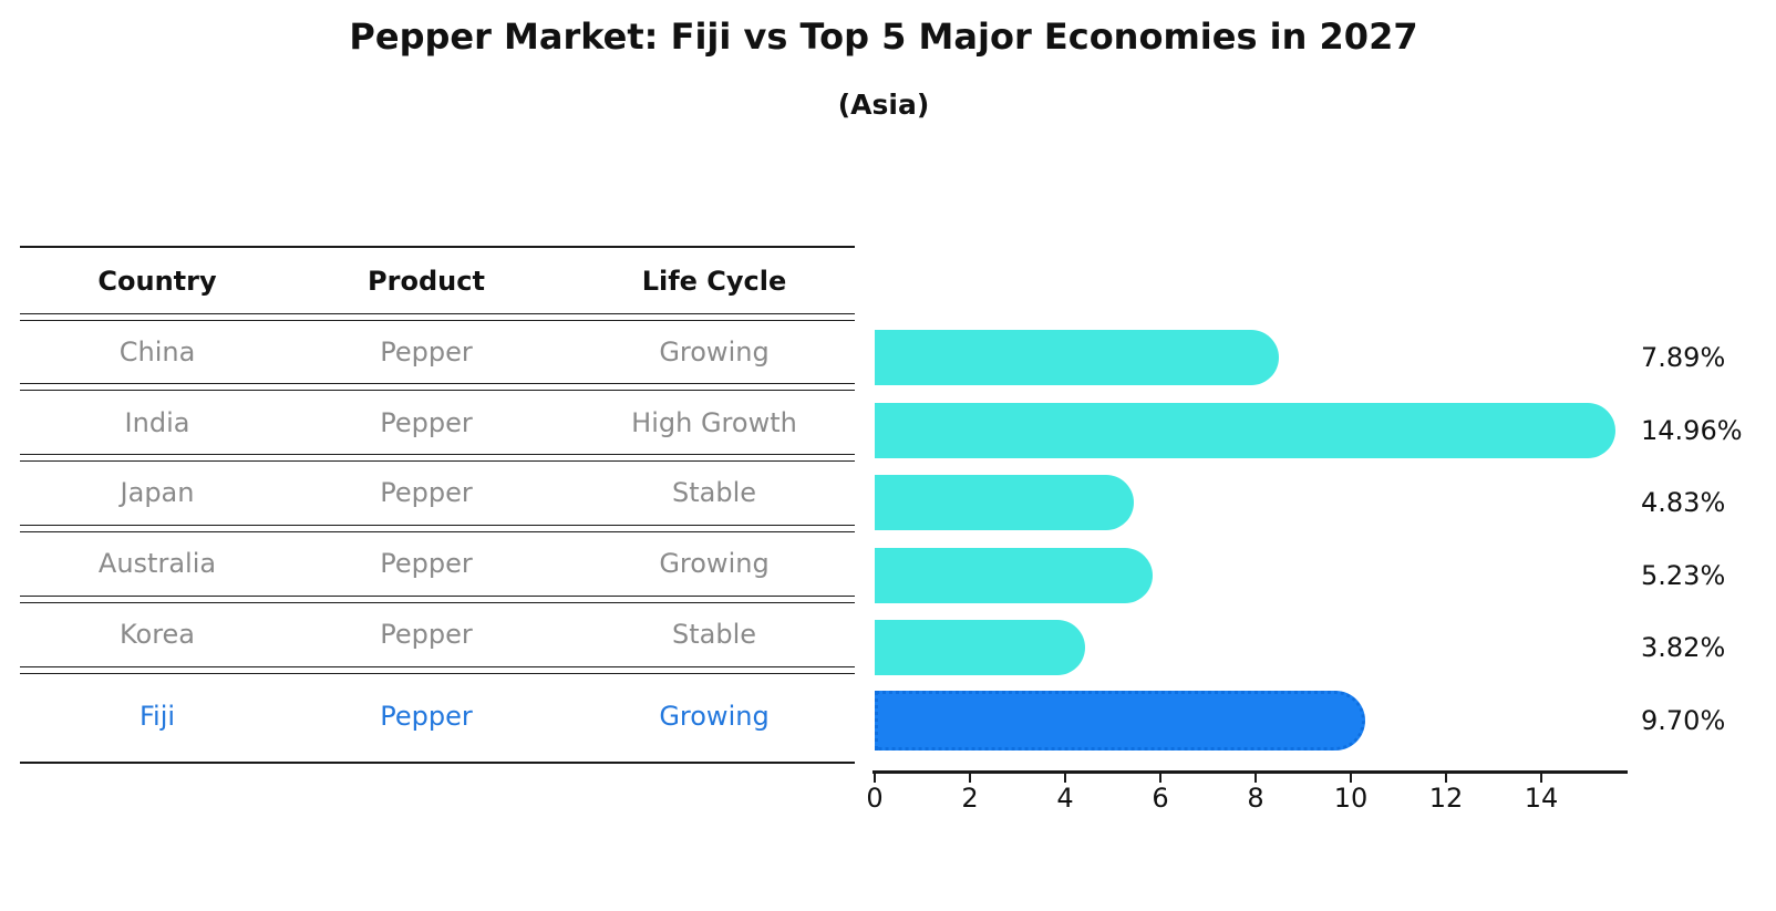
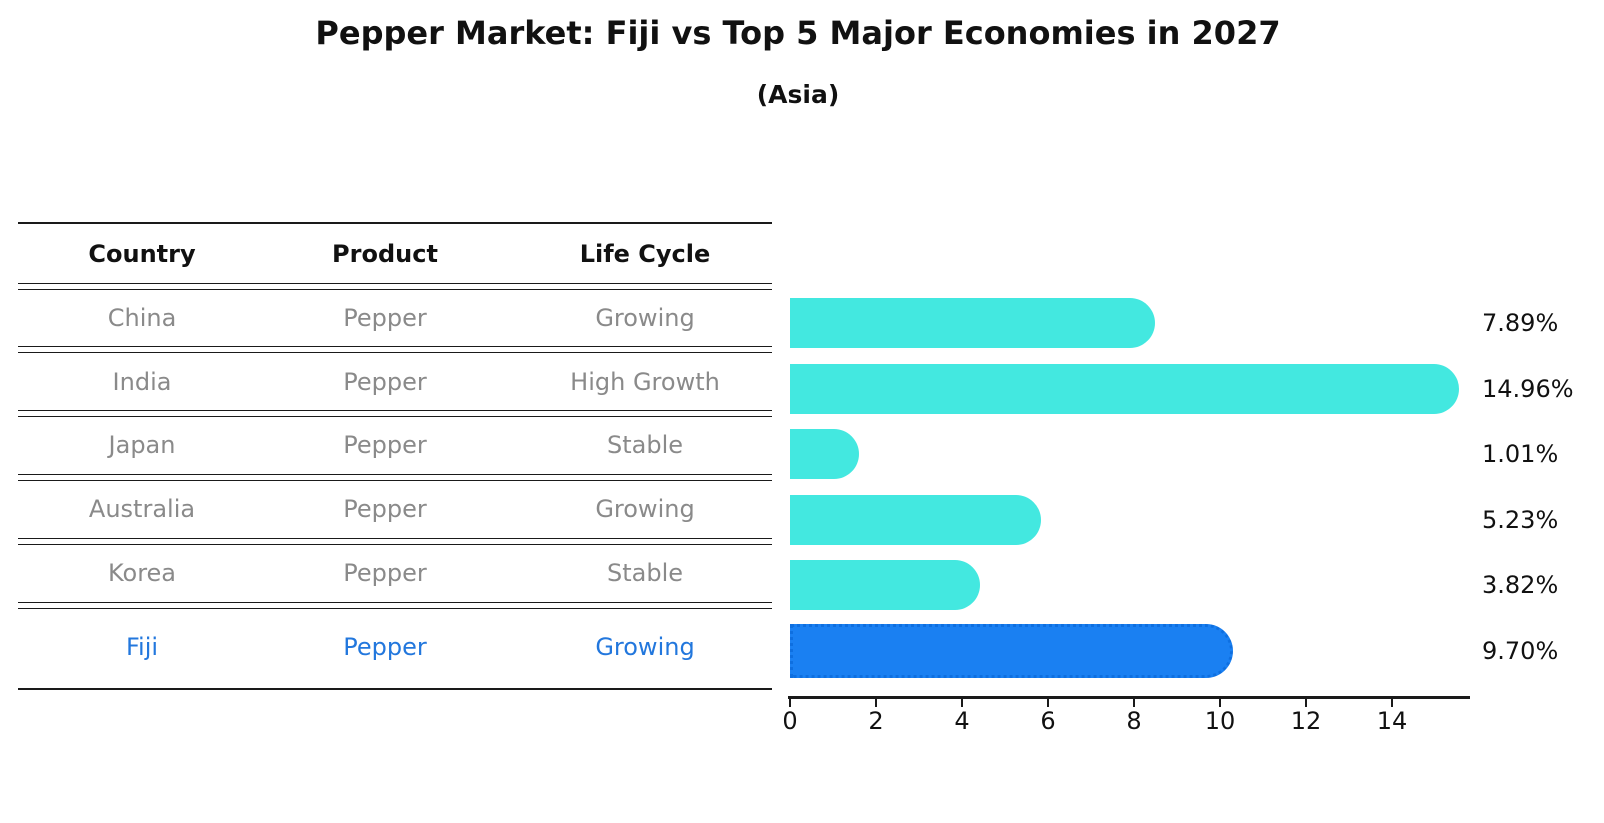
Japan: 4.83% -> 1.01%
